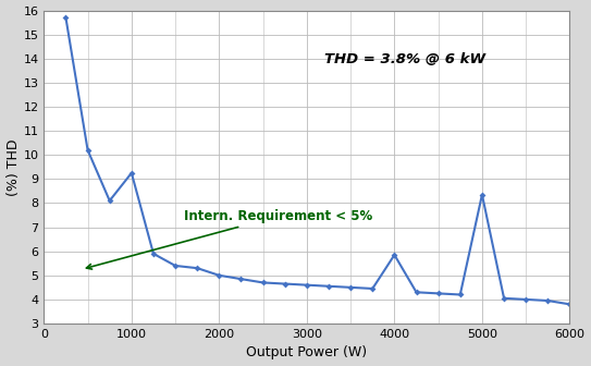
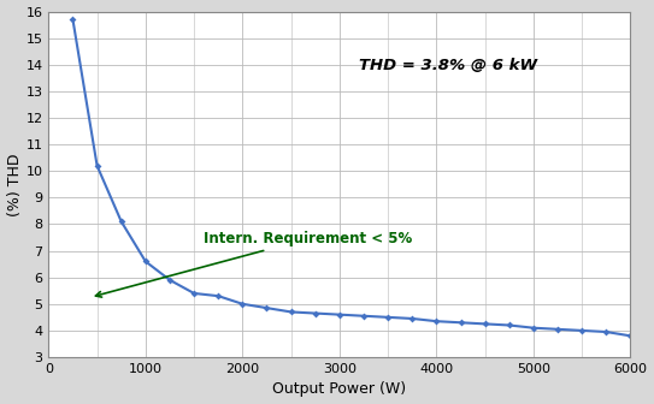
1000: 9.25 -> 6.60
4000: 5.85 -> 4.35
5000: 8.35 -> 4.10
